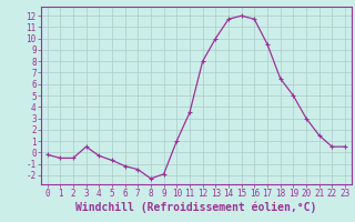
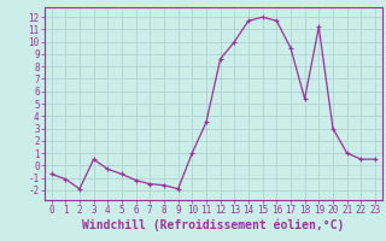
0: -0.2 -> -0.7
1: -0.5 -> -1.1
2: -0.5 -> -1.9
8: -2.3 -> -1.6
12: 8.0 -> 8.6
18: 6.5 -> 5.4
19: 5.0 -> 11.2
21: 1.5 -> 1.0
